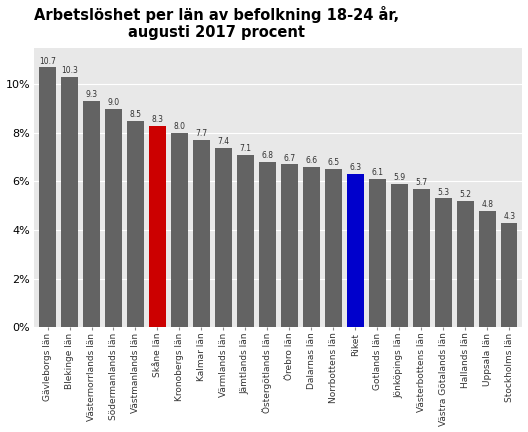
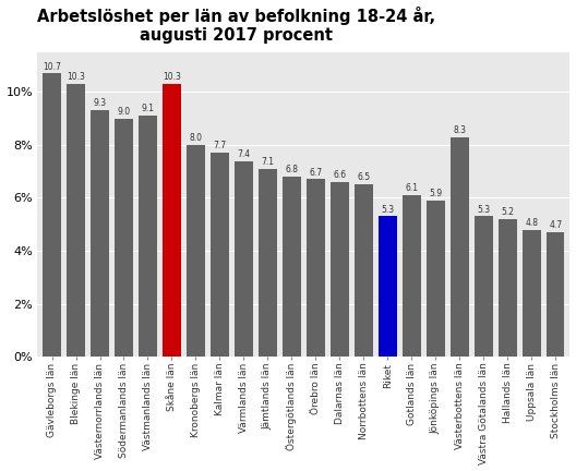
Västmanlands län: 8.5 -> 9.1
Skåne län: 8.3 -> 10.3
Riket: 6.3 -> 5.3
Västerbottens län: 5.7 -> 8.3
Stockholms län: 4.3 -> 4.7
